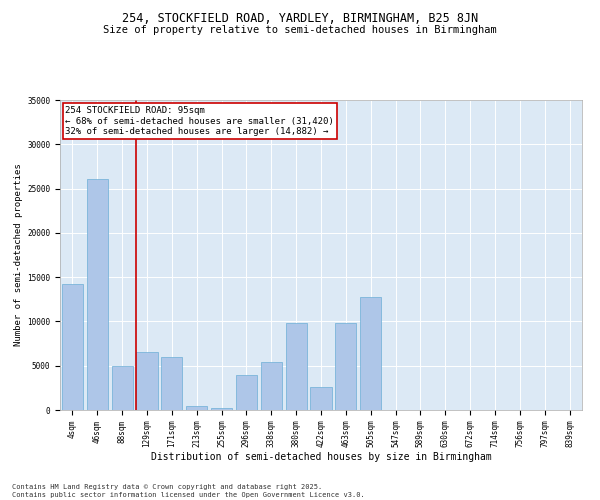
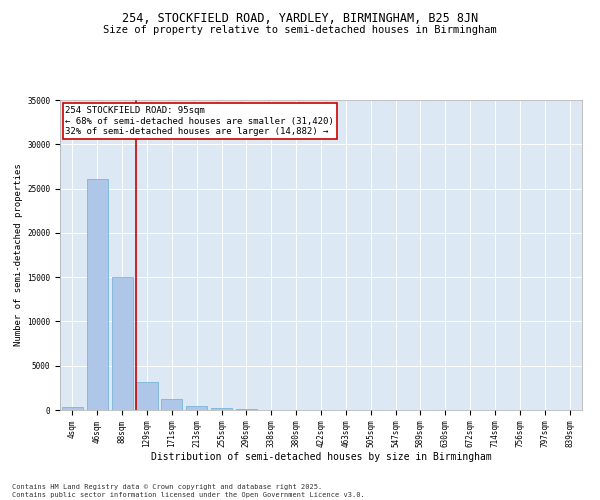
4sqm: 14200 -> 300
88sqm: 5000 -> 15000
129sqm: 6600 -> 3200
171sqm: 6000 -> 1200
296sqm: 4000 -> 100
338sqm: 5400 -> 0
380sqm: 9800 -> 0
422sqm: 2600 -> 0
463sqm: 9800 -> 0
505sqm: 12800 -> 0
